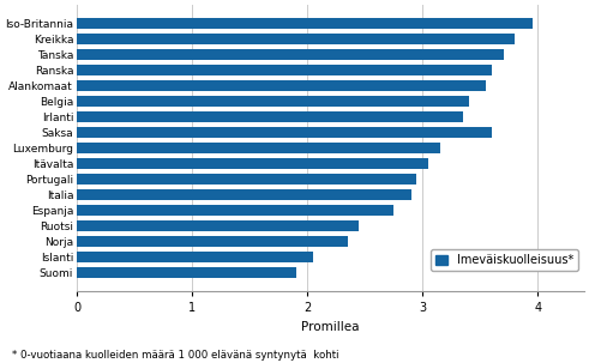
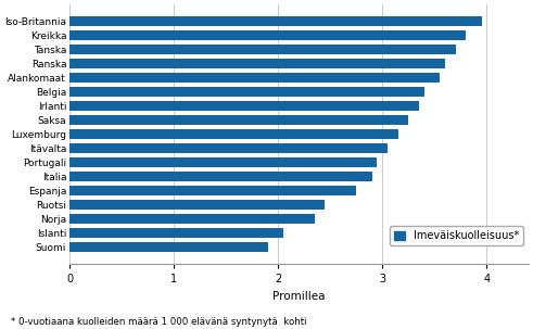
Saksa: 3.60 -> 3.25
